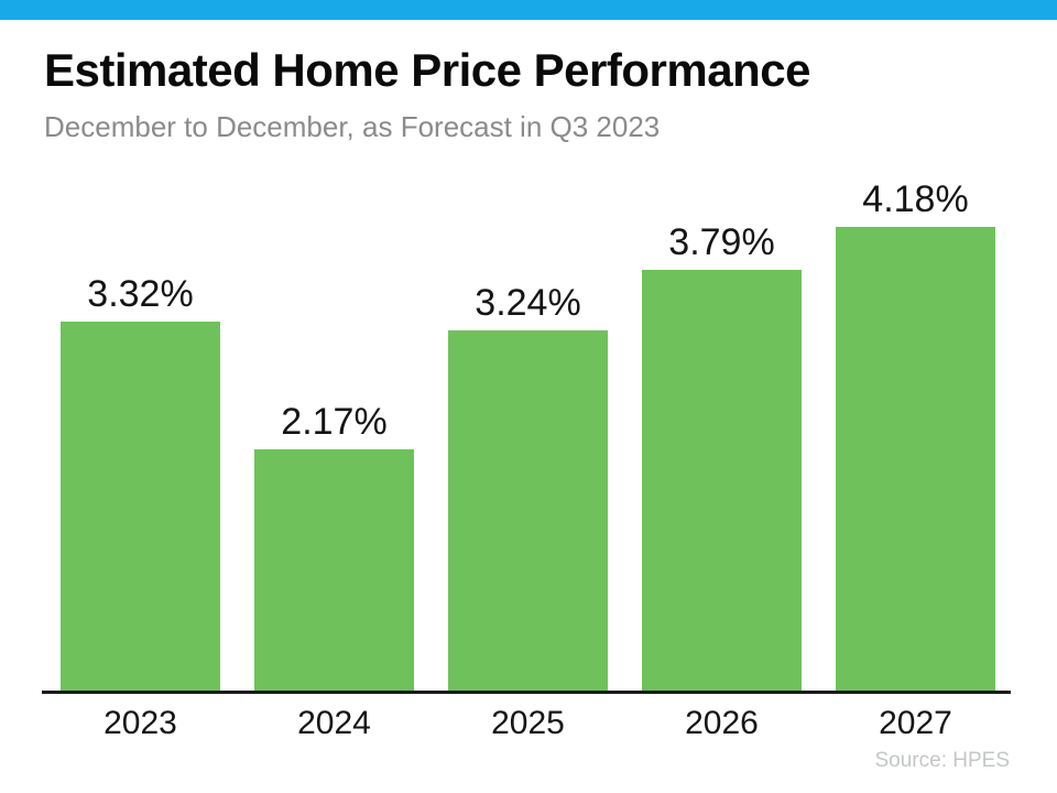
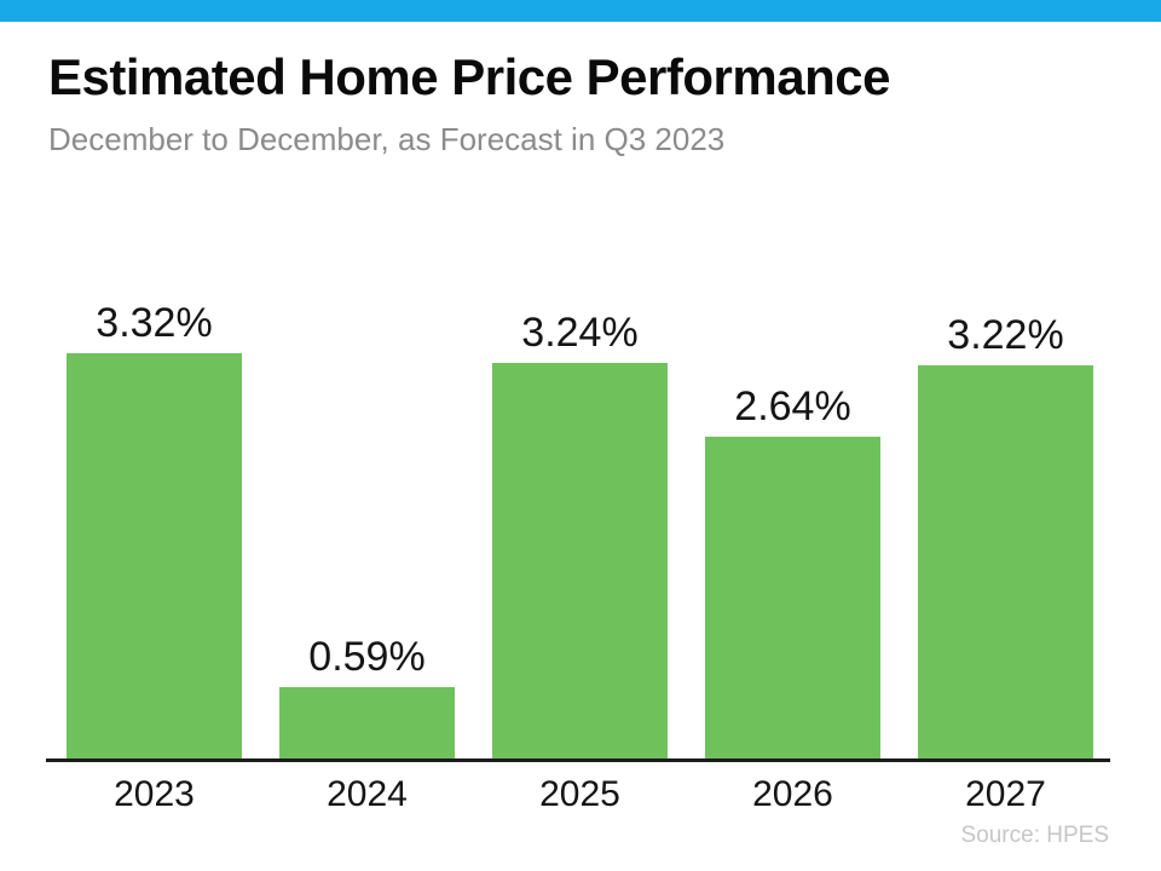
2024: 2.17% -> 0.59%
2026: 3.79% -> 2.64%
2027: 4.18% -> 3.22%
